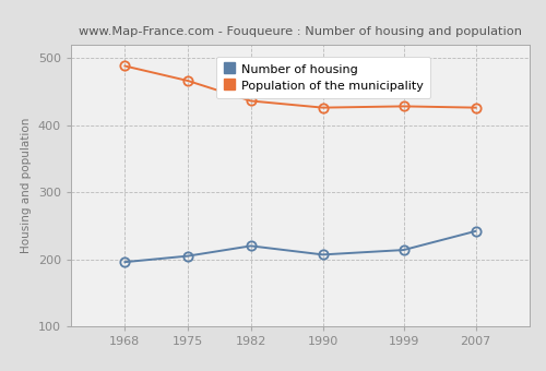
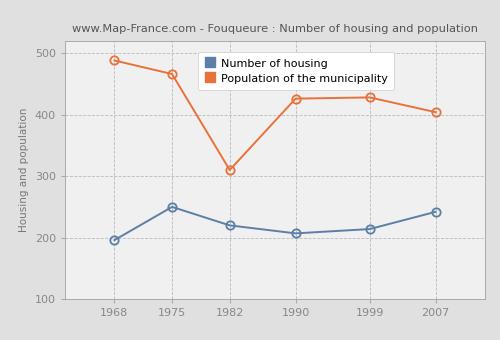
Number of housing/1975: 205 -> 250
Population of the municipality/1982: 436 -> 310
Population of the municipality/2007: 426 -> 404
